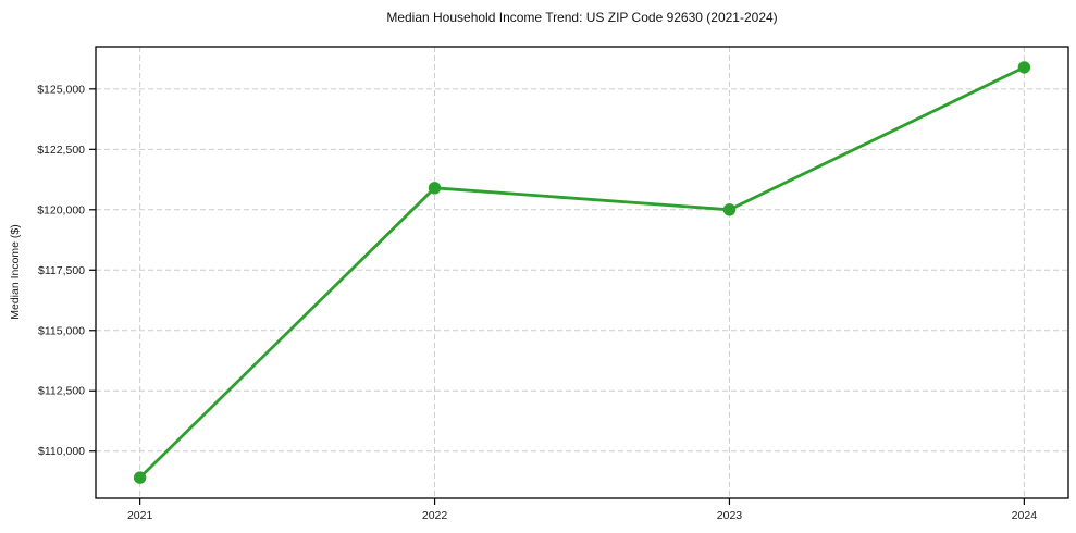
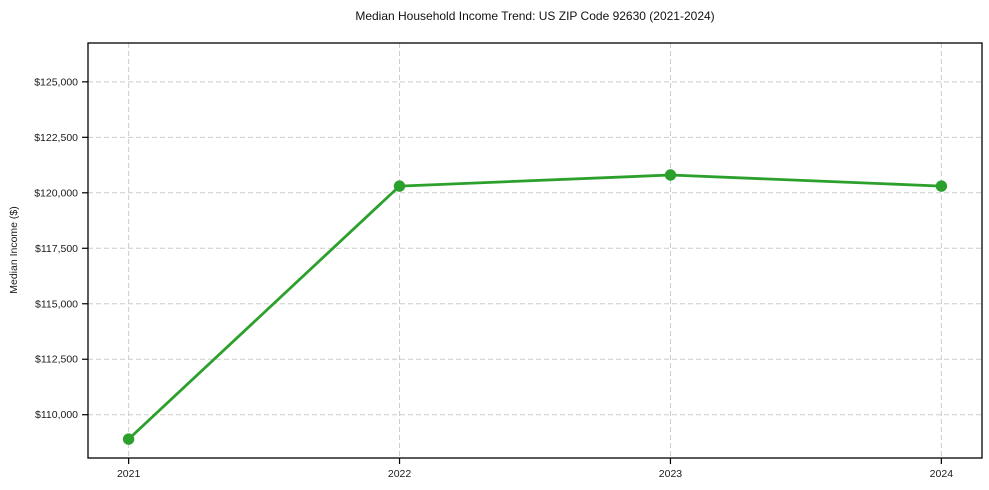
2022: $120900 -> $120300
2023: $120000 -> $120800
2024: $125900 -> $120300
